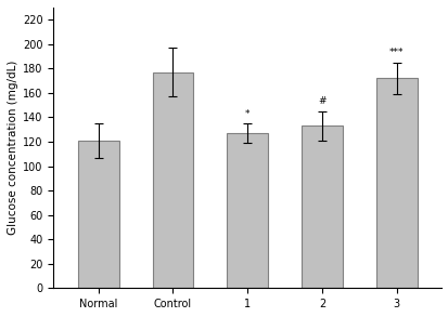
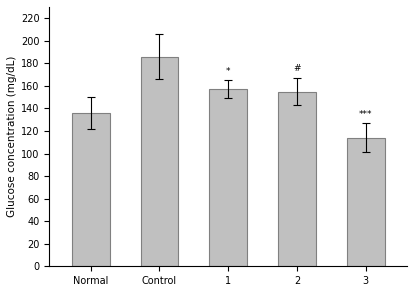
Normal: 121 -> 136
Control: 177 -> 186
1: 127 -> 157
2: 133 -> 155
3: 172 -> 114
